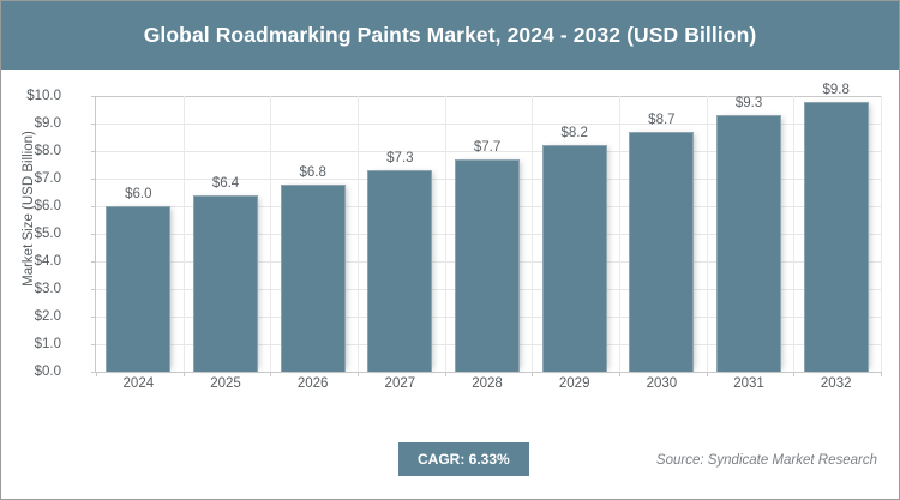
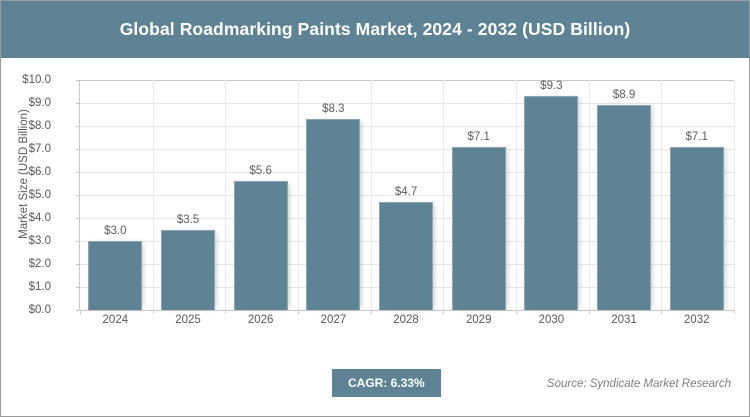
2024: $6.0 -> $3.0
2025: $6.4 -> $3.5
2026: $6.8 -> $5.6
2027: $7.3 -> $8.3
2028: $7.7 -> $4.7
2029: $8.2 -> $7.1
2030: $8.7 -> $9.3
2031: $9.3 -> $8.9
2032: $9.8 -> $7.1
